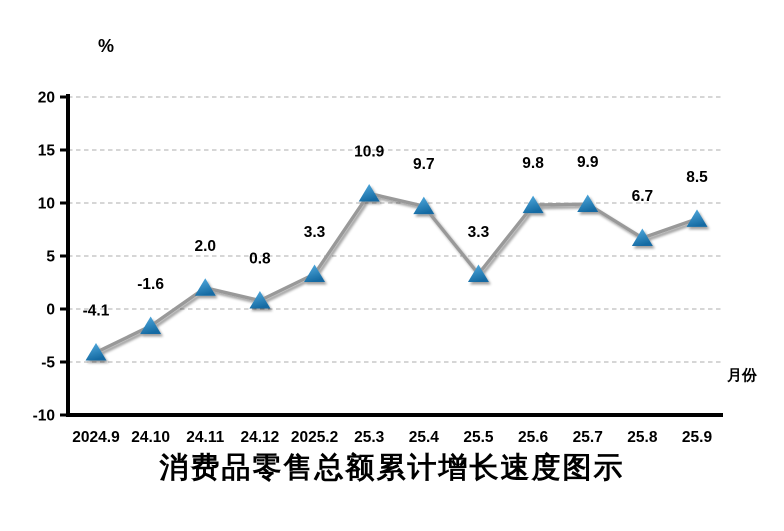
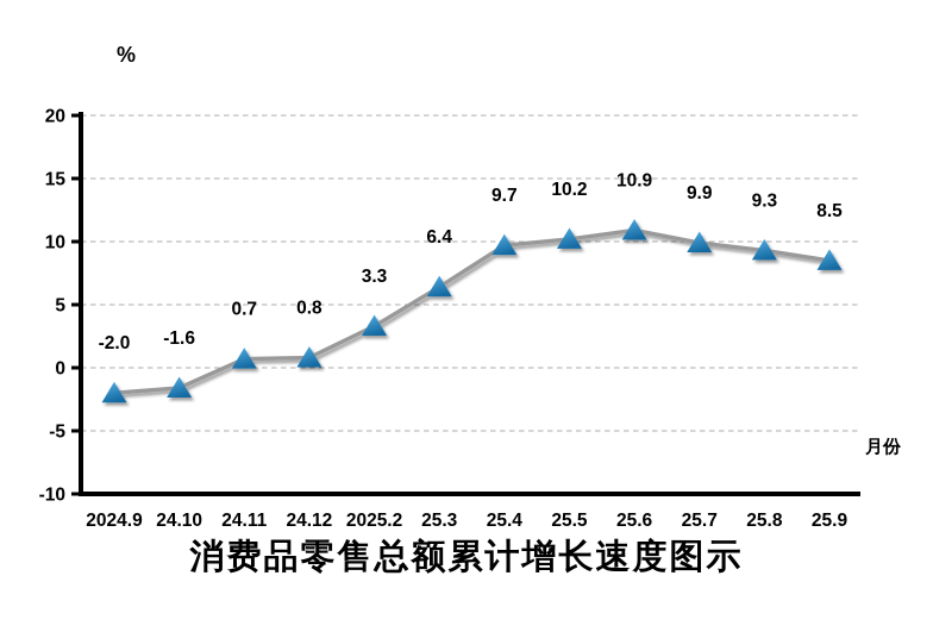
2024.9: -4.1 -> -2.0
24.11: 2.0 -> 0.7
25.3: 10.9 -> 6.4
25.5: 3.3 -> 10.2
25.6: 9.8 -> 10.9
25.8: 6.7 -> 9.3
